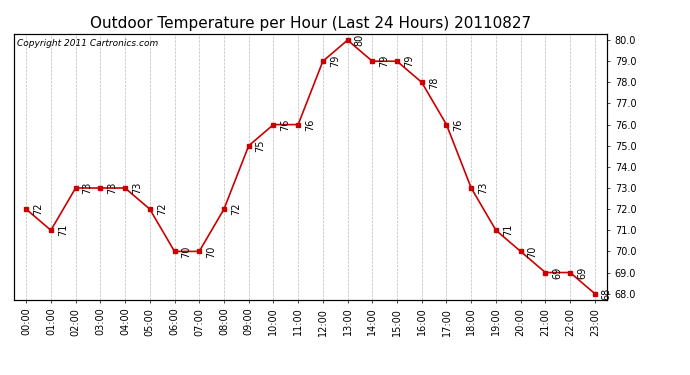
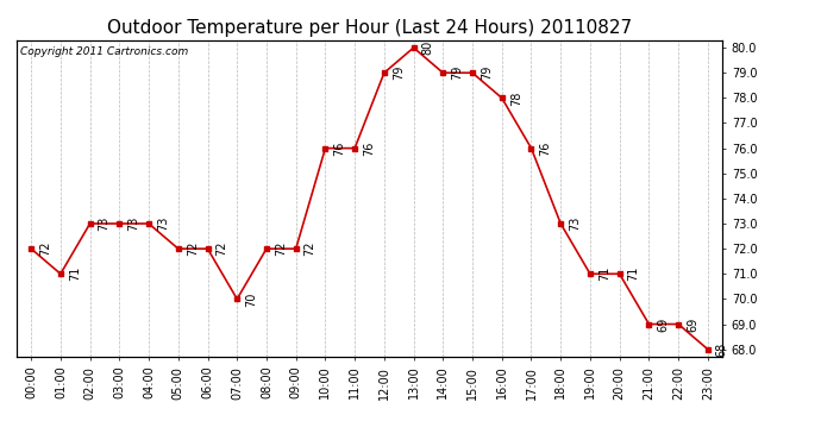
06:00: 70 -> 72
09:00: 75 -> 72
20:00: 70 -> 71
